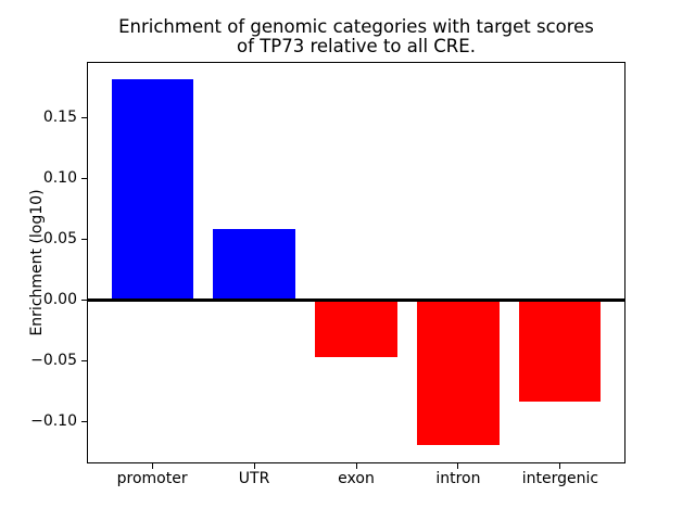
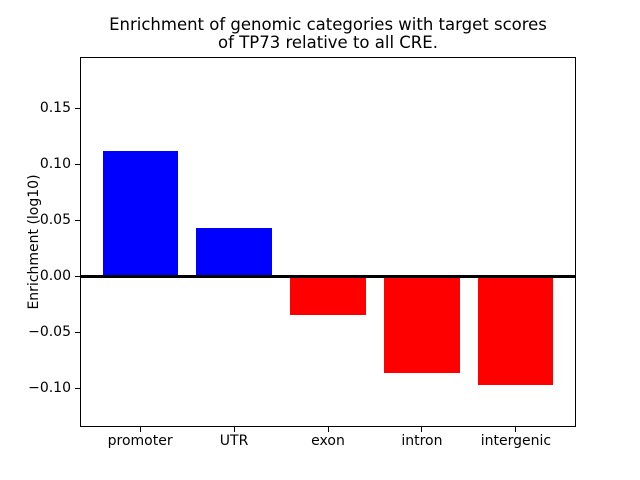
promoter: 0.181 -> 0.112
UTR: 0.058 -> 0.043
exon: -0.047 -> -0.035
intron: -0.119 -> -0.086
intergenic: -0.084 -> -0.097
